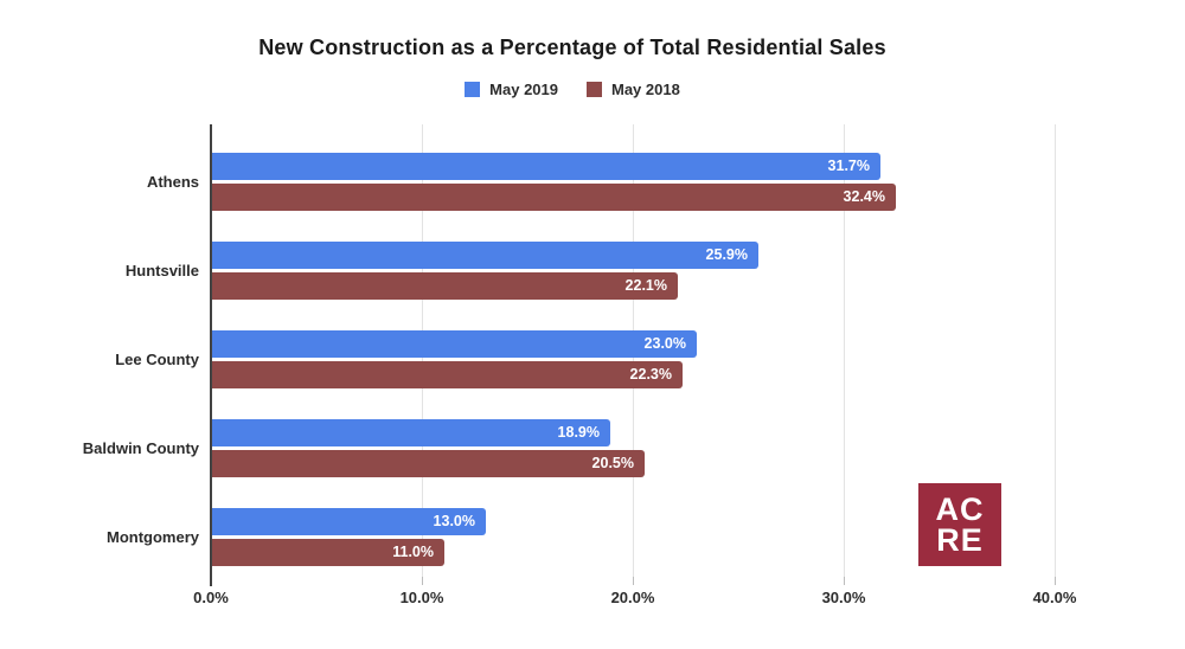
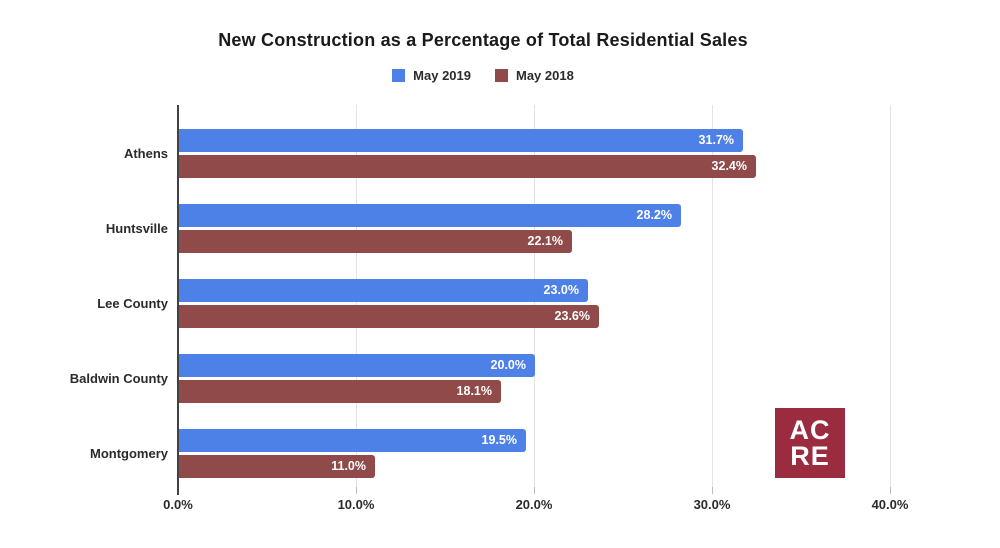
May 2019/Huntsville: 25.9% -> 28.2%
May 2018/Lee County: 22.3% -> 23.6%
May 2019/Baldwin County: 18.9% -> 20.0%
May 2018/Baldwin County: 20.5% -> 18.1%
May 2019/Montgomery: 13.0% -> 19.5%
